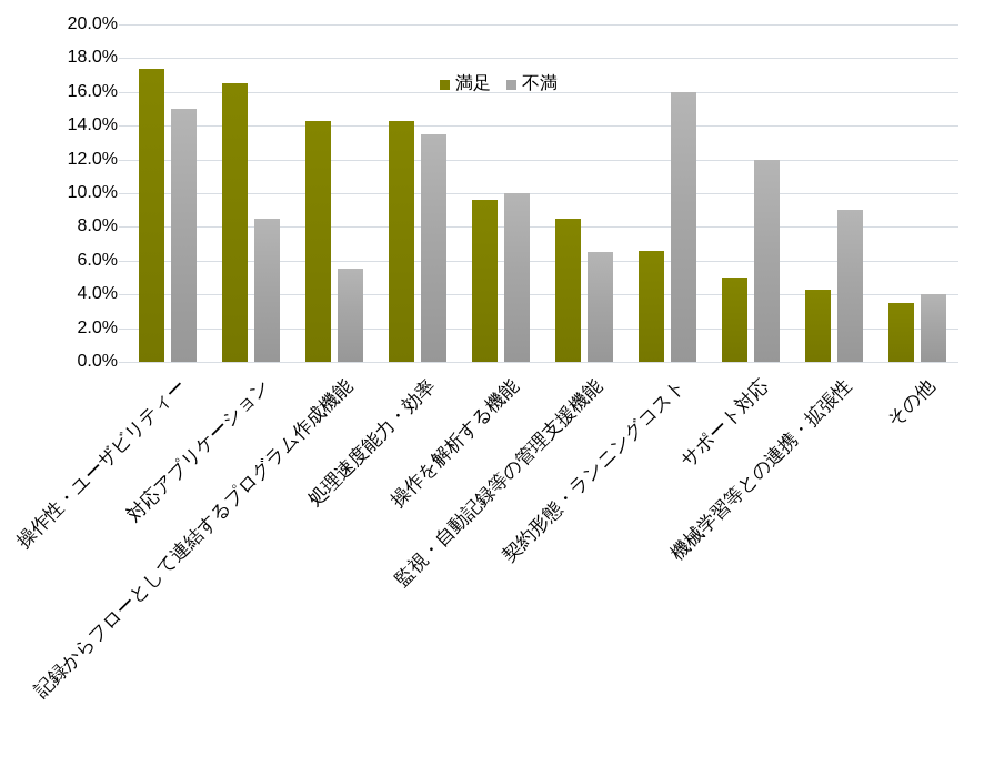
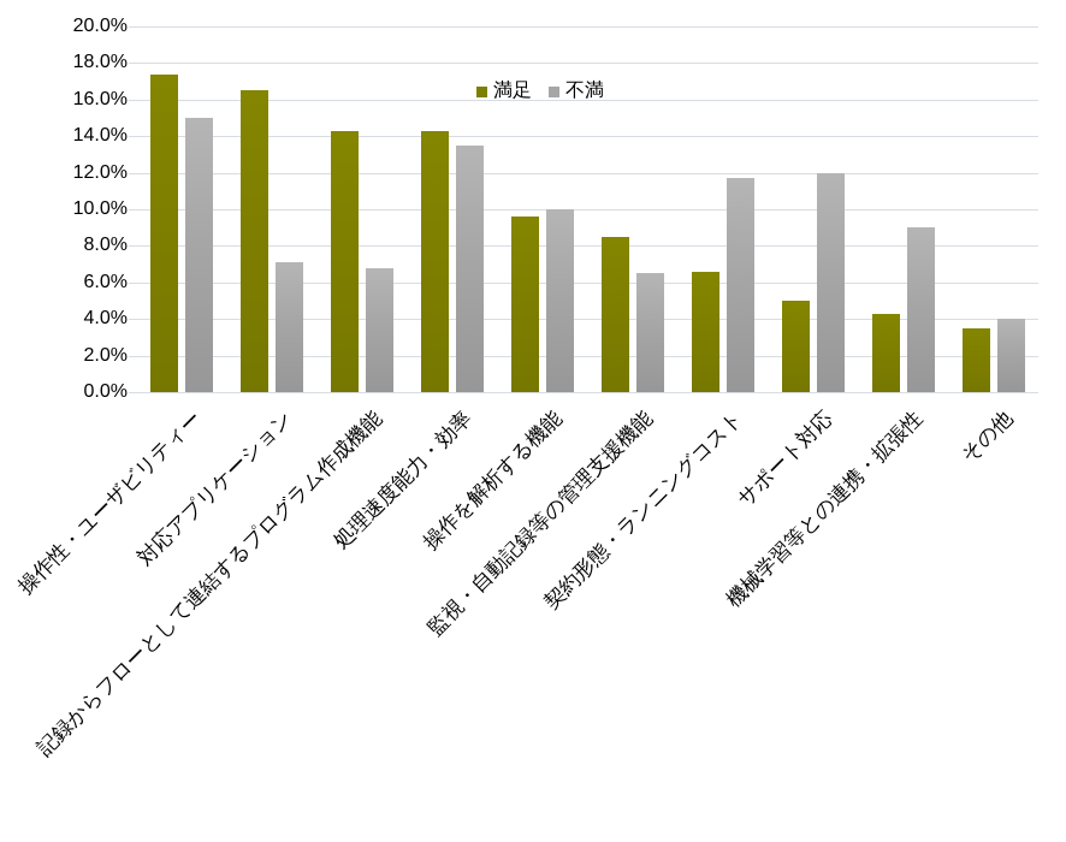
不満/対応アプリケーション: 8.5% -> 7.1%
不満/記録からフローとして連結するプログラム作成機能: 5.5% -> 6.8%
不満/契約形態・ランニングコスト: 16.0% -> 11.7%
